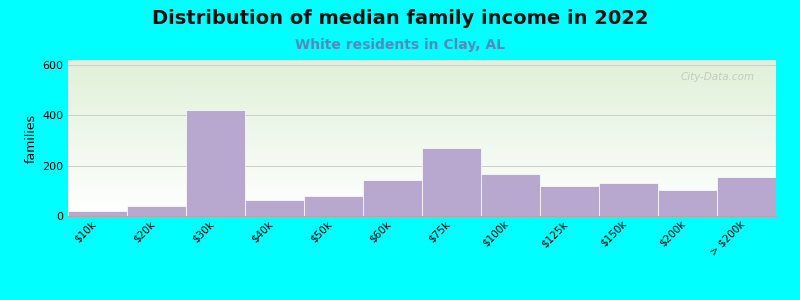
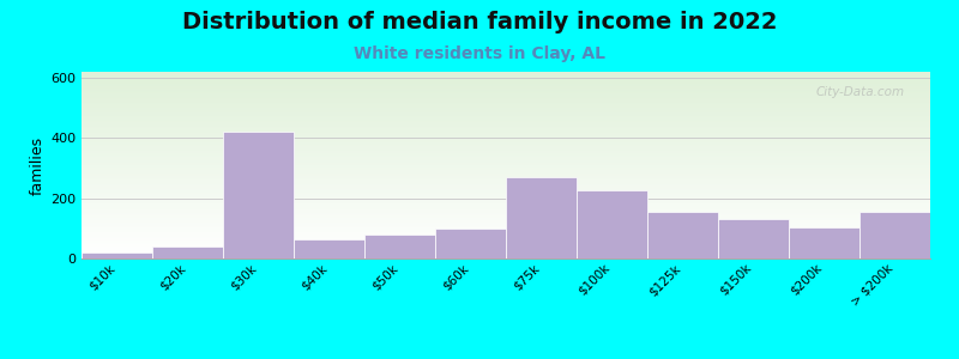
$60k: 145 -> 100
$100k: 165 -> 225
$125k: 120 -> 155
